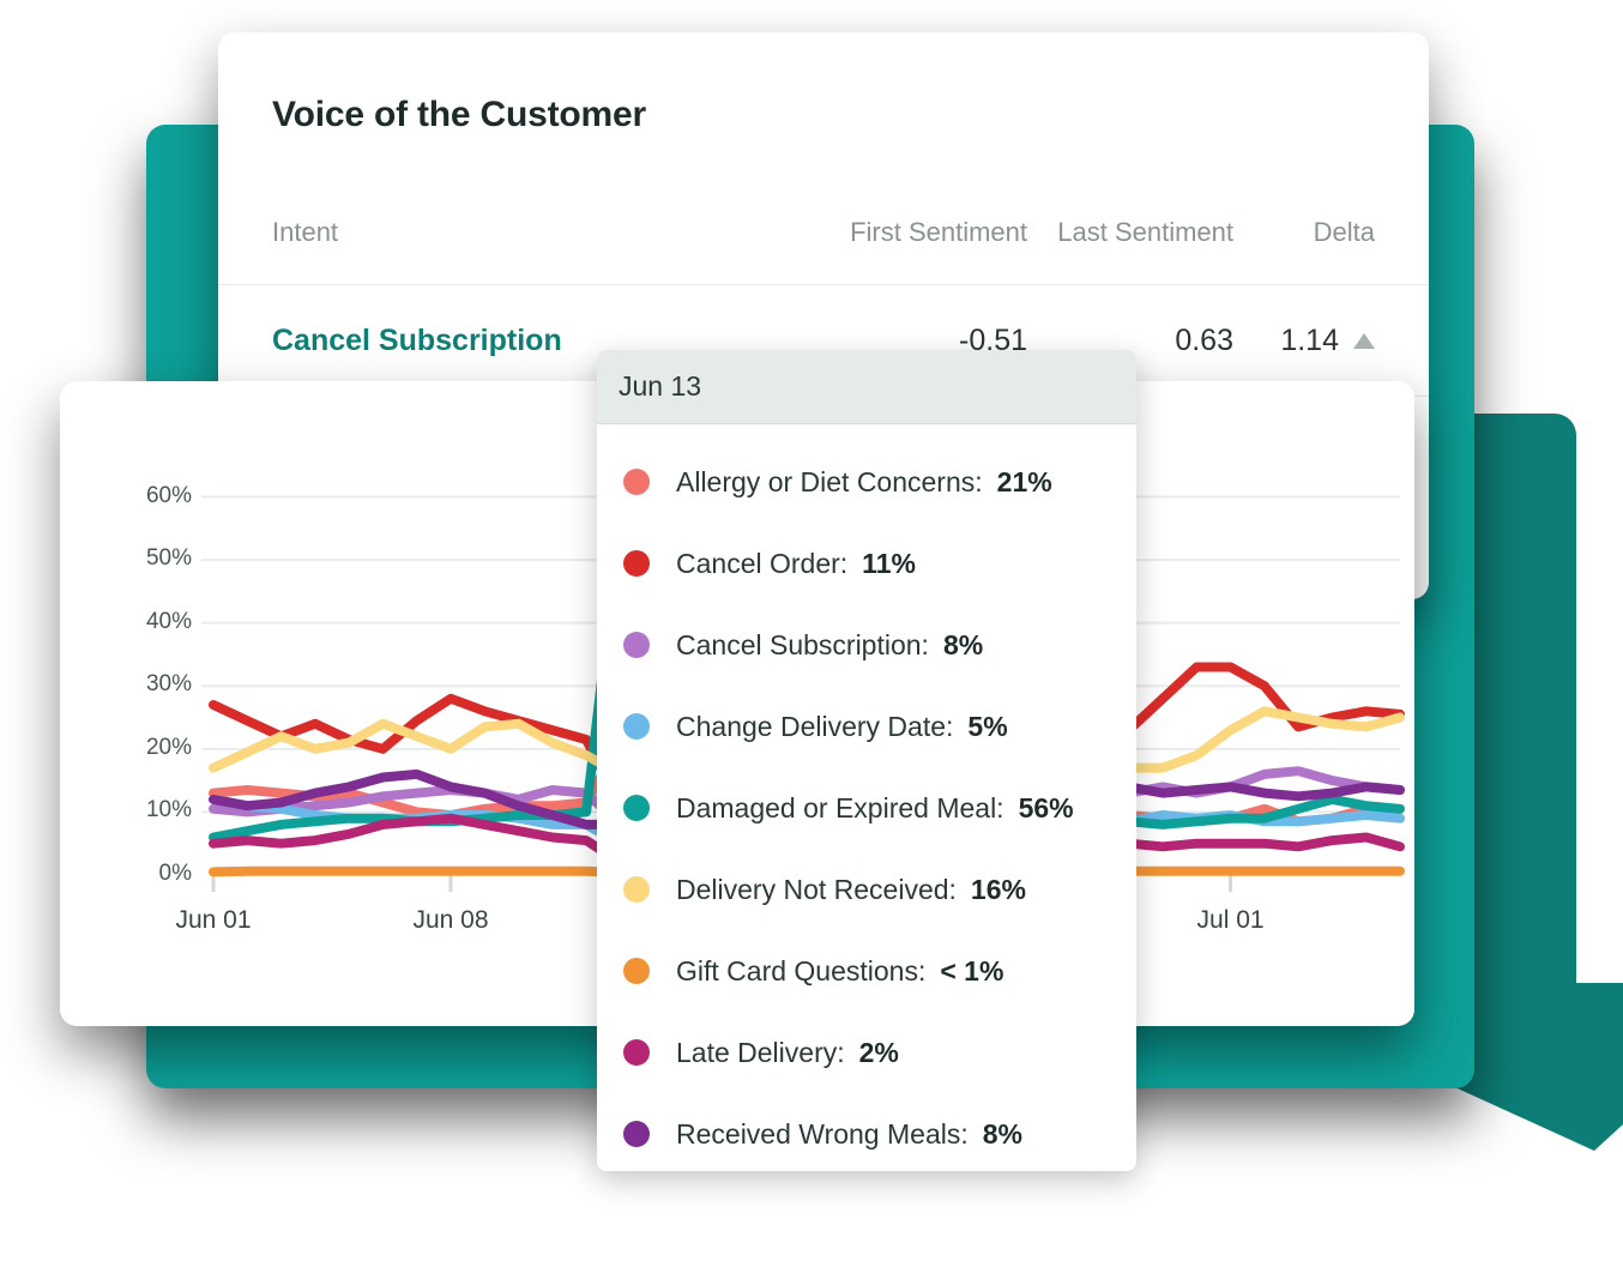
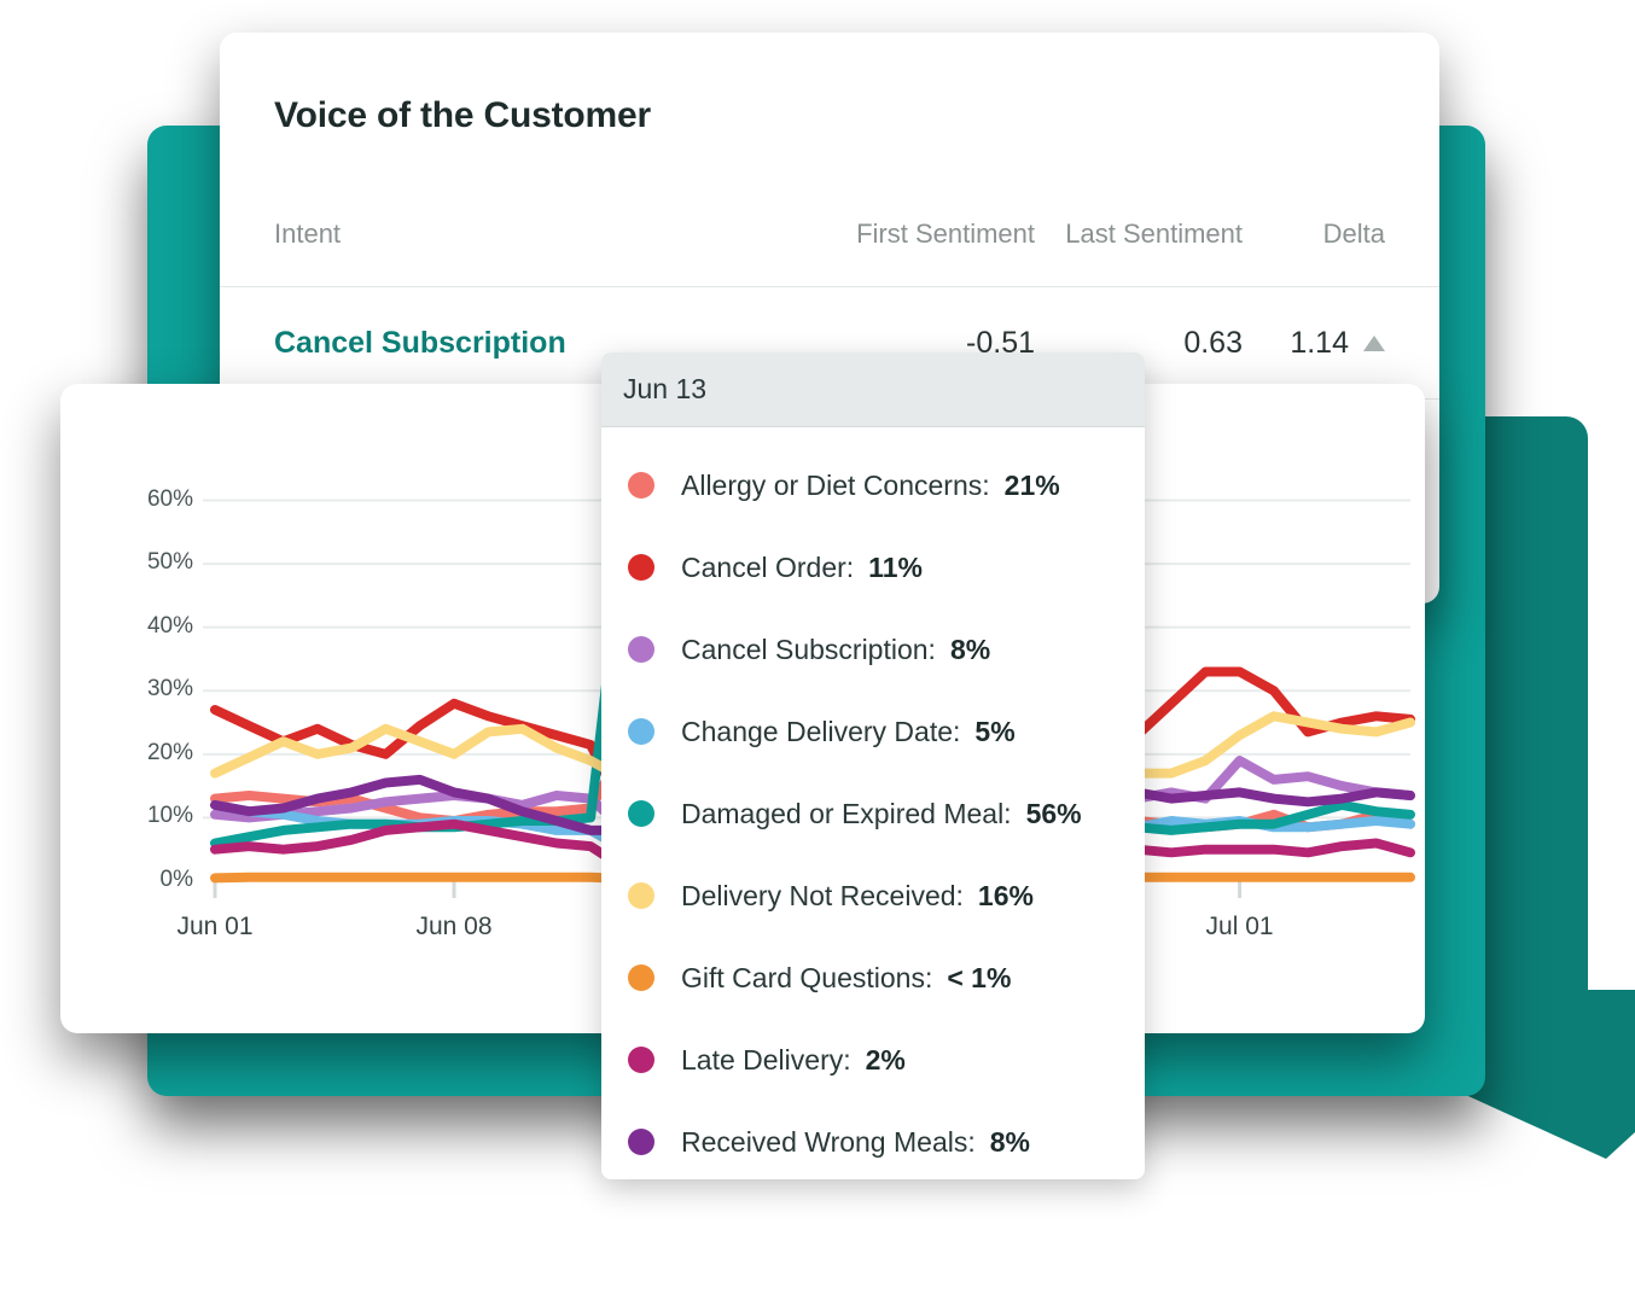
Cancel Subscription/Jul 01: 14% -> 19%
